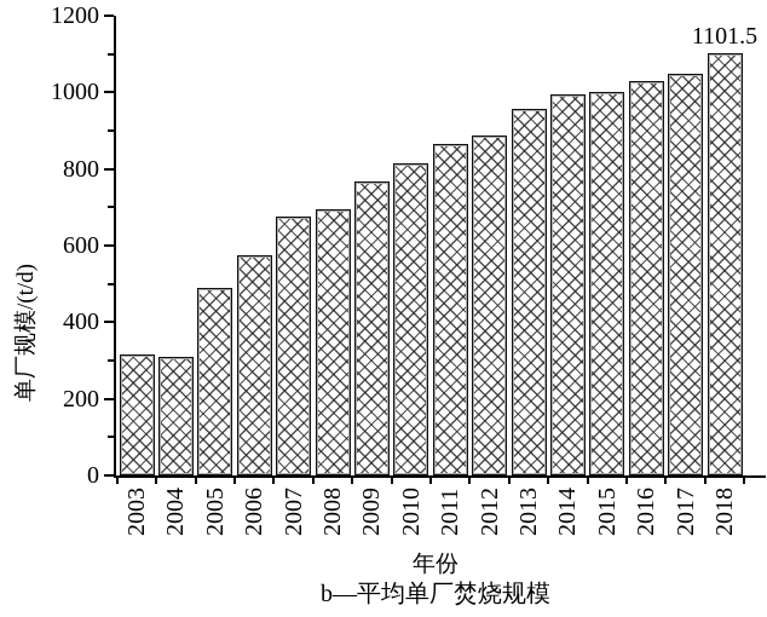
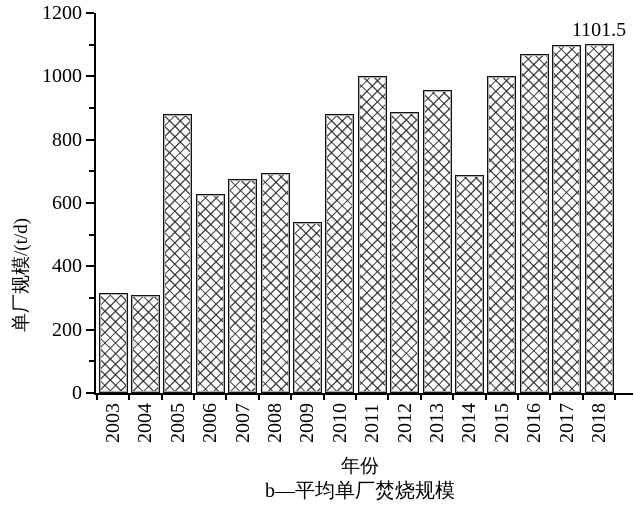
2005: 490 -> 880
2006: 580 -> 630
2009: 770 -> 540
2010: 810 -> 880
2011: 860 -> 1000
2014: 990 -> 690
2016: 1030 -> 1070
2017: 1050 -> 1100
